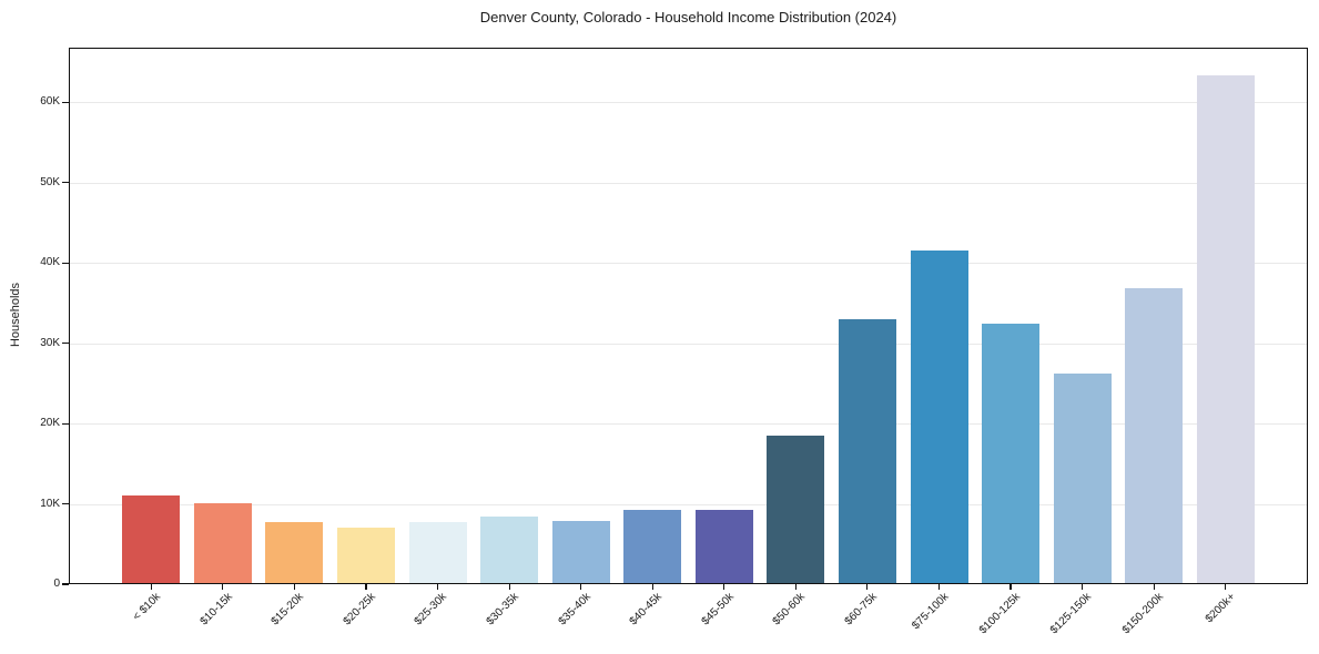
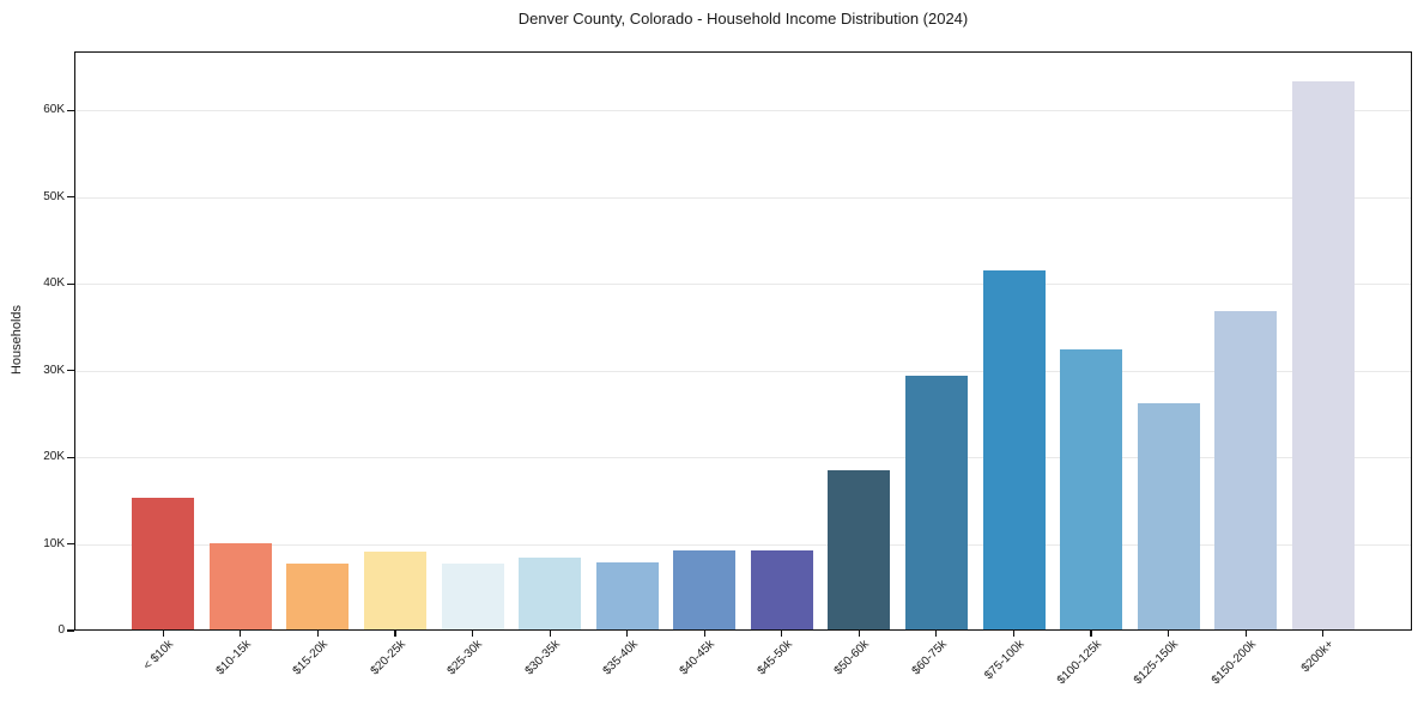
< $10k: 11K -> 15K
$20-25k: 7K -> 9K
$60-75k: 33K -> 29K
